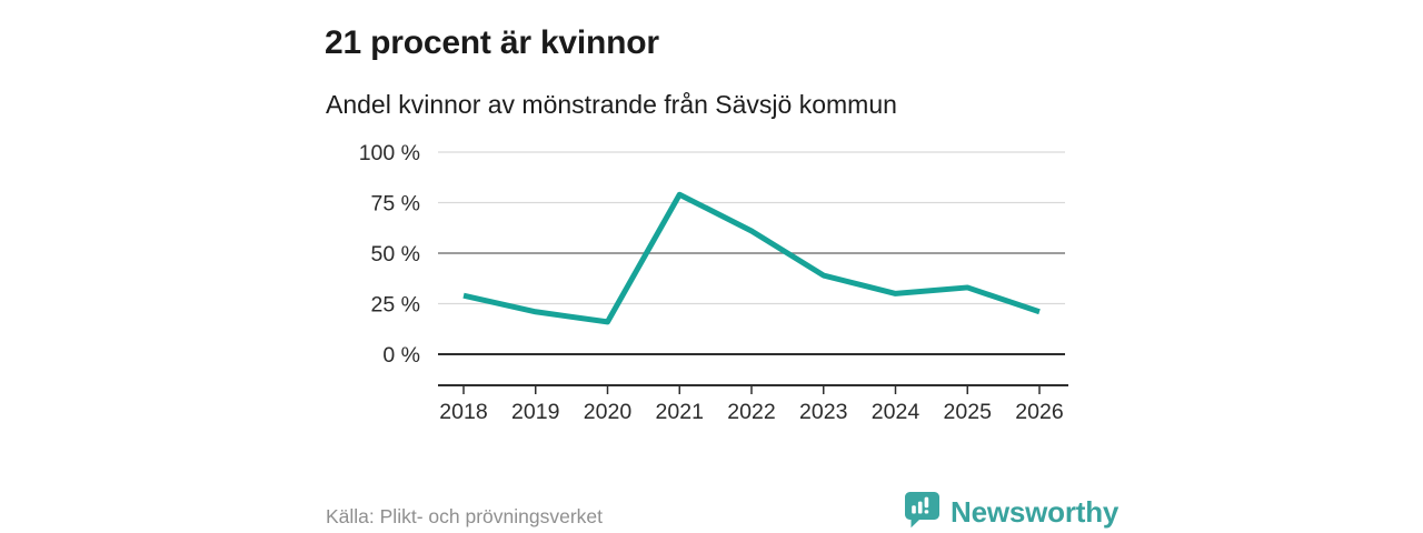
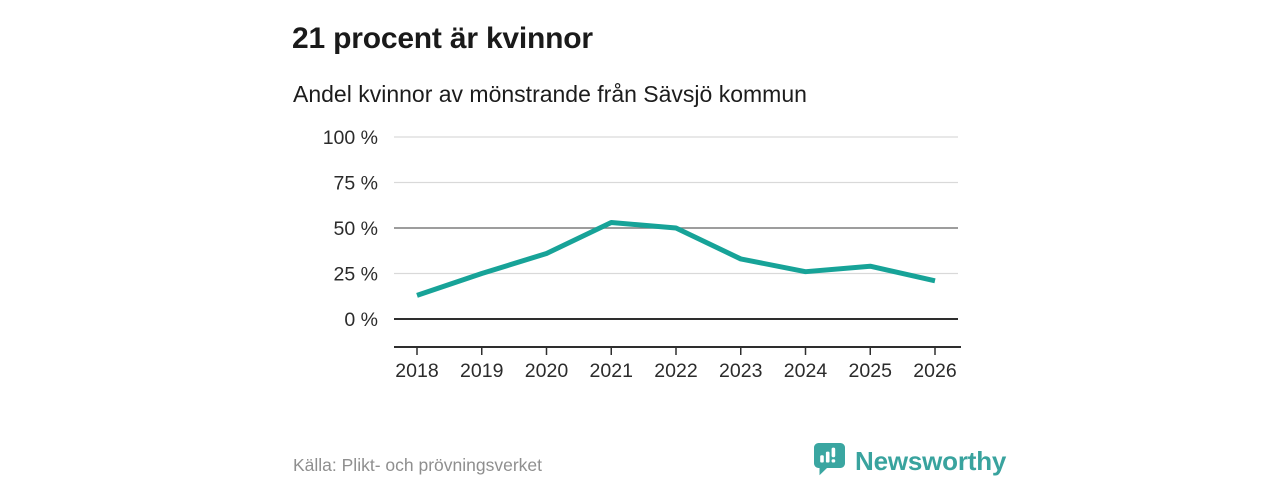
2018: 29% -> 13%
2019: 21% -> 25%
2020: 16% -> 36%
2021: 79% -> 53%
2022: 61% -> 50%
2023: 39% -> 33%
2024: 30% -> 26%
2025: 33% -> 29%
